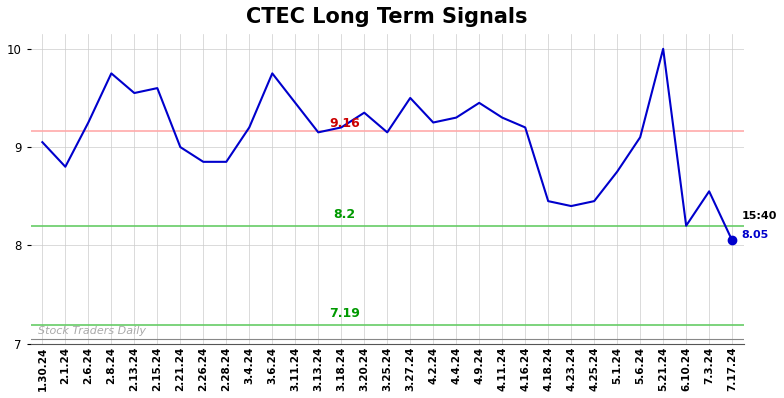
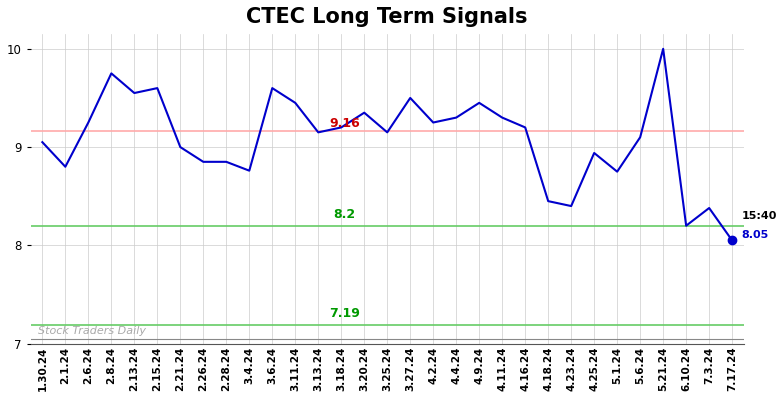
3.4.24: 9.20 -> 8.76
3.6.24: 9.75 -> 9.60
4.25.24: 8.45 -> 8.94
7.3.24: 8.55 -> 8.38
